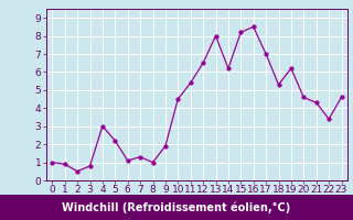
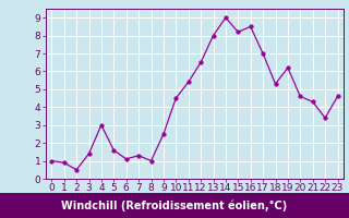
3: 0.8 -> 1.4
5: 2.2 -> 1.6
9: 1.9 -> 2.5
14: 6.2 -> 9.0
